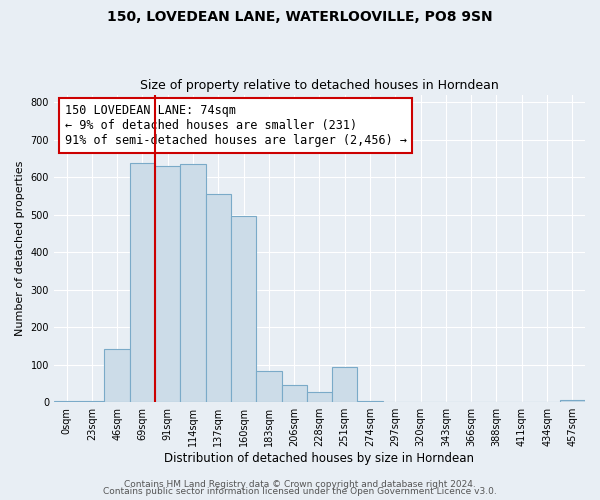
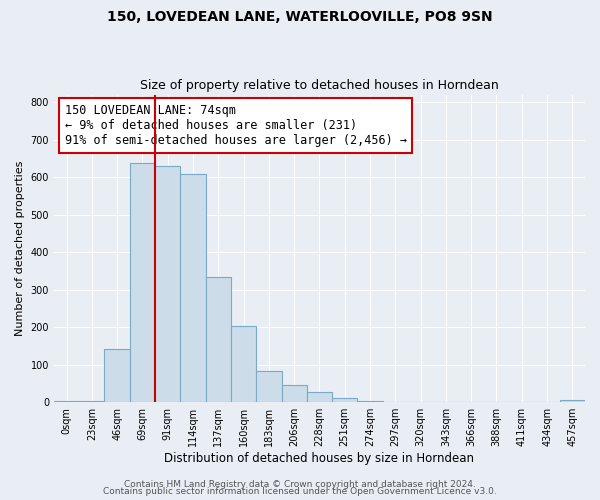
114sqm: 635 -> 609
137sqm: 555 -> 333
160sqm: 495 -> 202
251sqm: 95 -> 12
